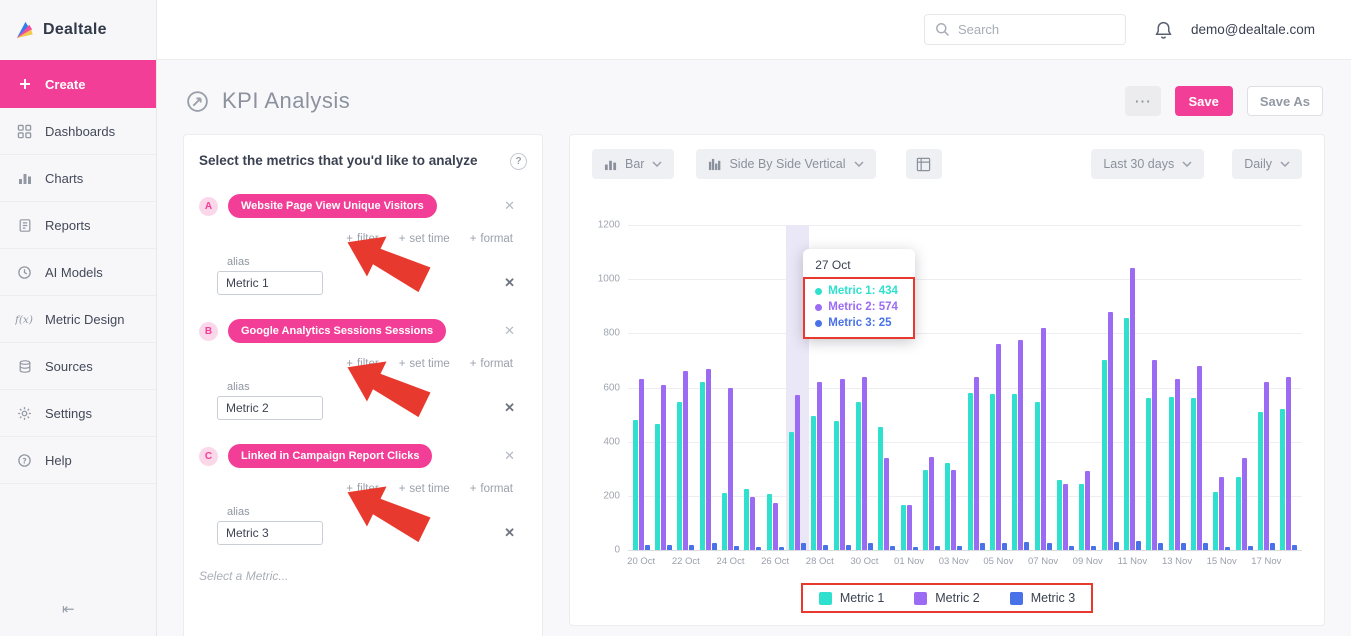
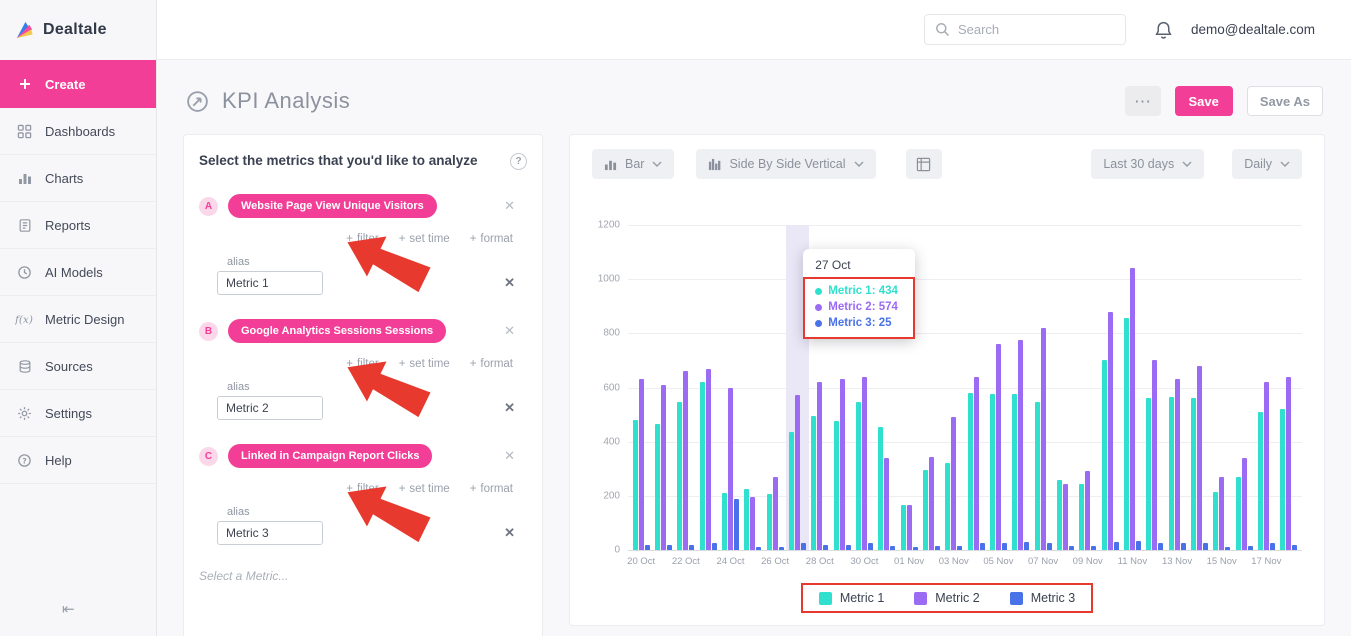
Metric 3/24 Oct: 20 -> 190
Metric 2/26 Oct: 180 -> 270
Metric 2/03 Nov: 300 -> 490
